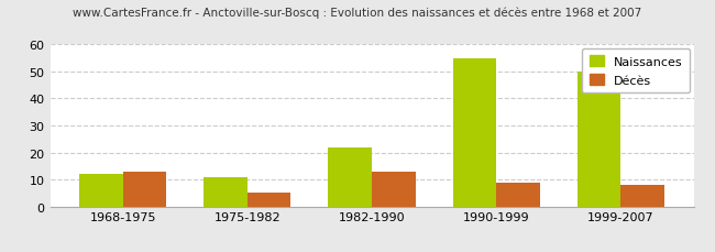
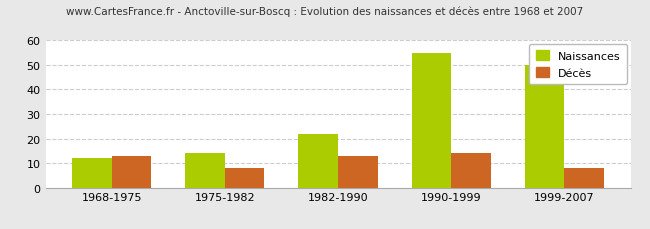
Naissances/1975-1982: 11 -> 14
Décès/1975-1982: 5 -> 8
Décès/1990-1999: 9 -> 14
